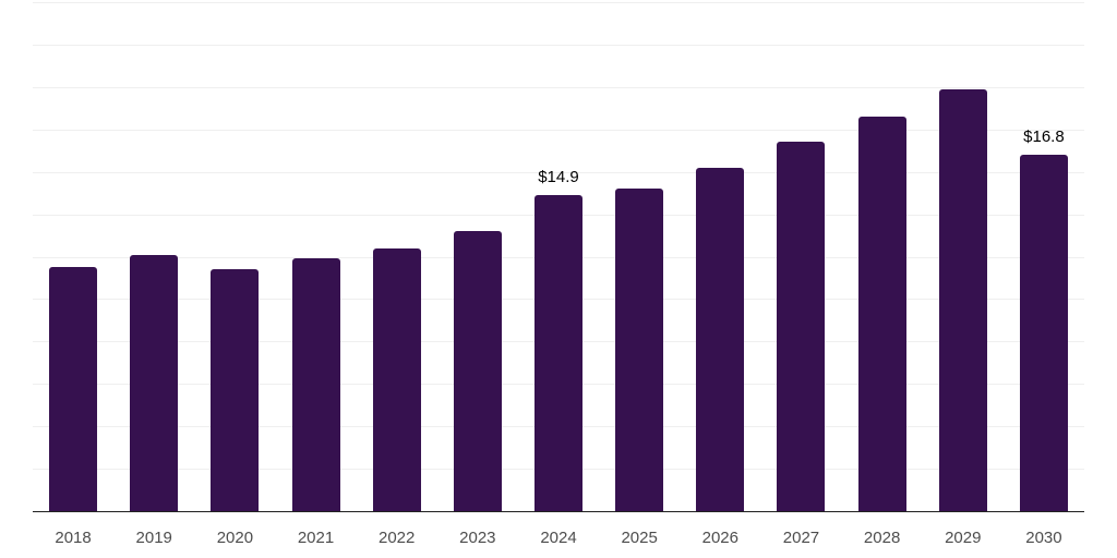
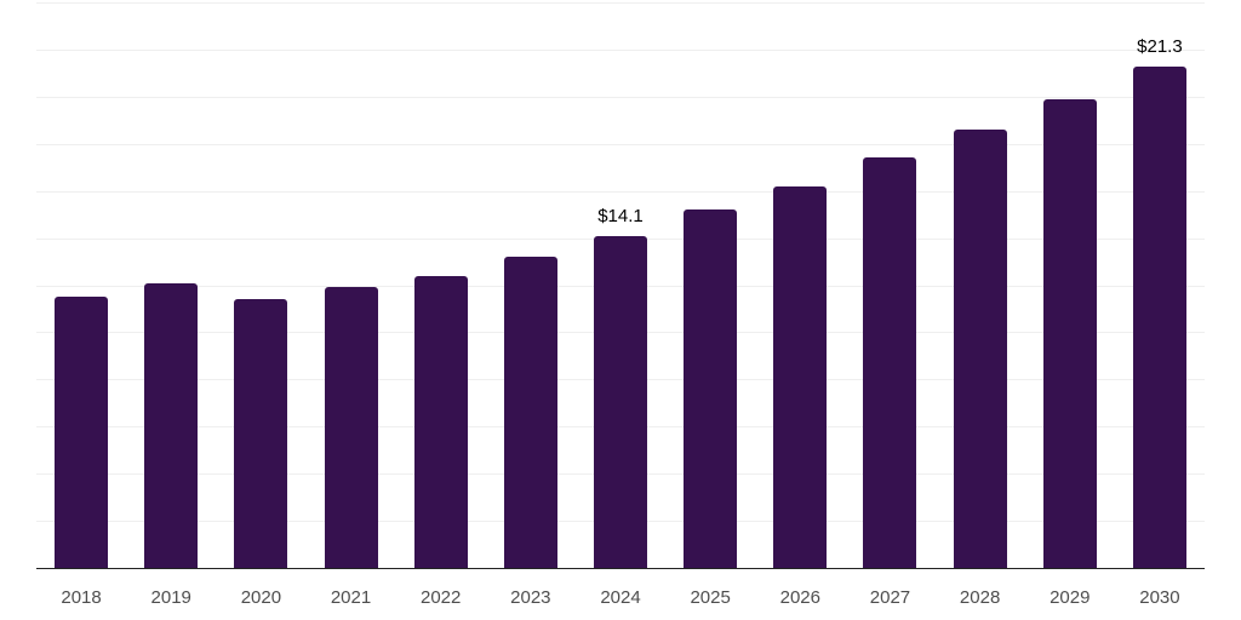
2024: $14.9 -> $14.1
2030: $16.8 -> $21.3
